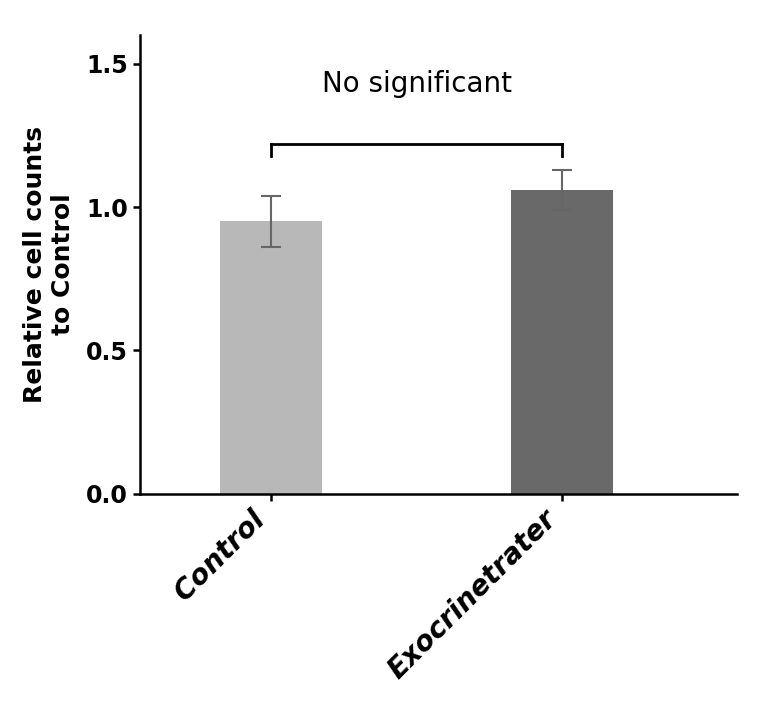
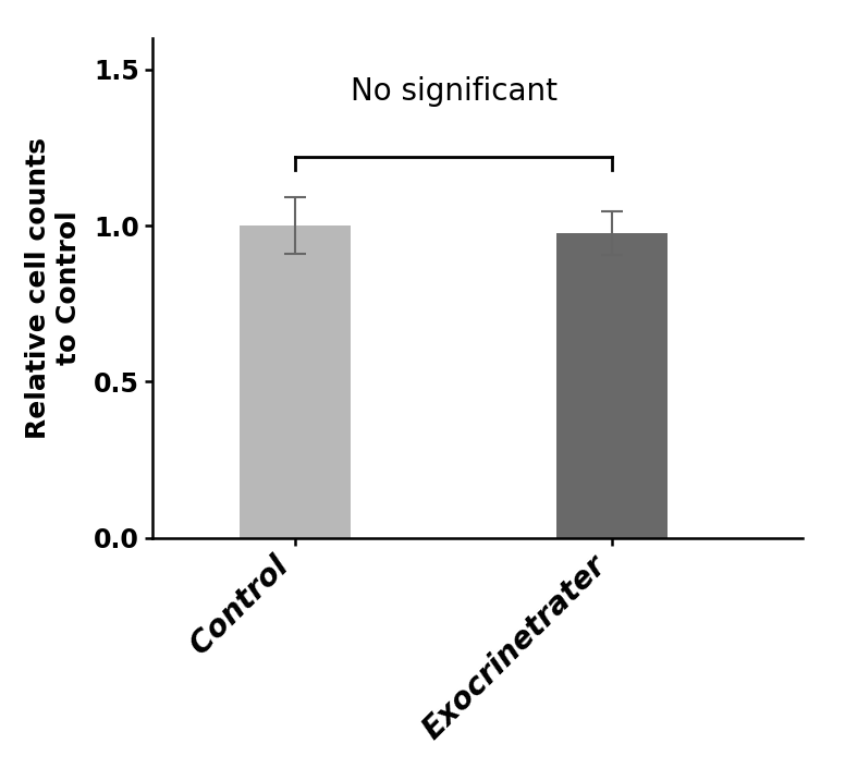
Control: 0.950 -> 1.000
Exocrinetrater: 1.060 -> 0.975
